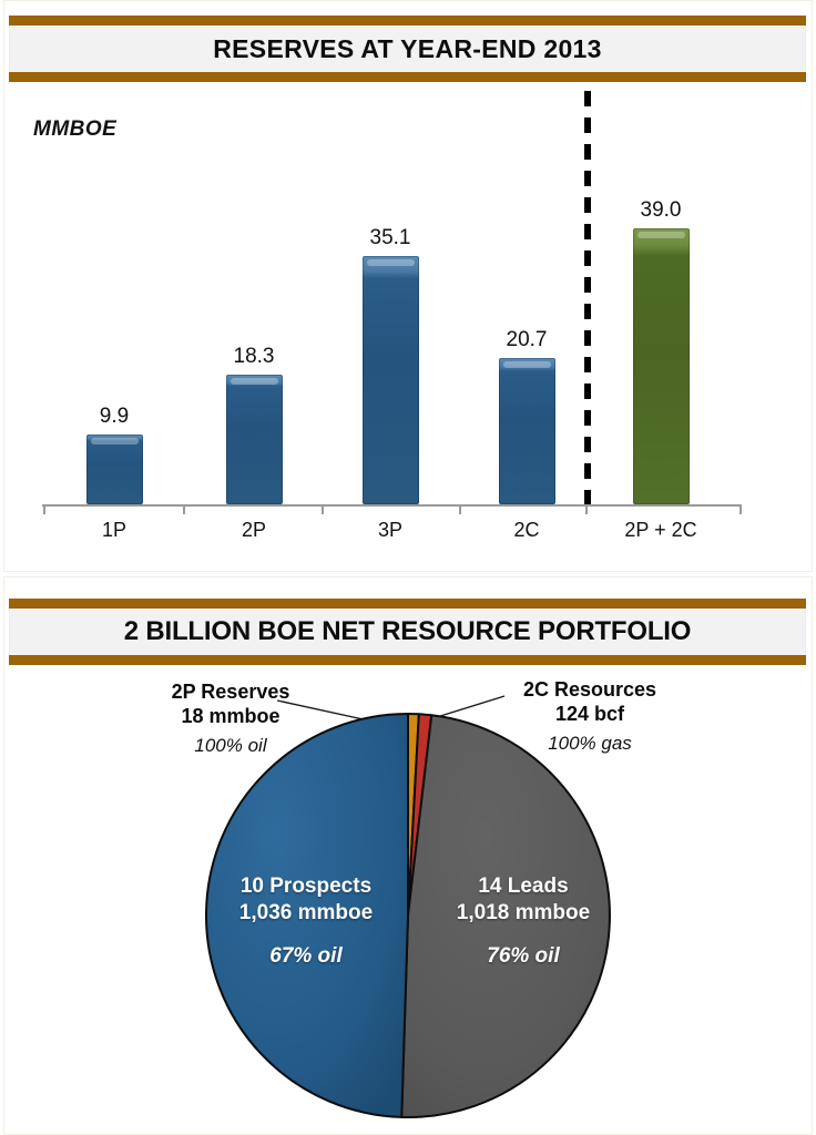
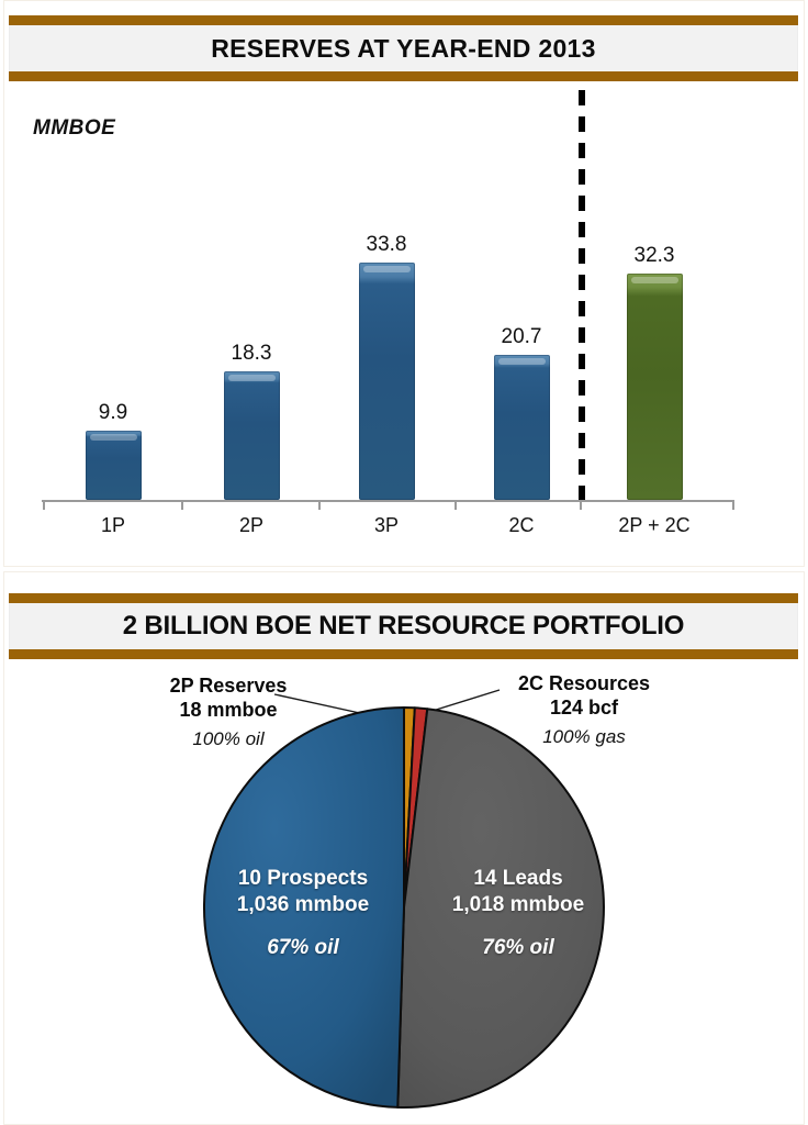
RESERVES AT YEAR-END 2013/3P: 35.1 -> 33.8
RESERVES AT YEAR-END 2013/2P + 2C: 39.0 -> 32.3
